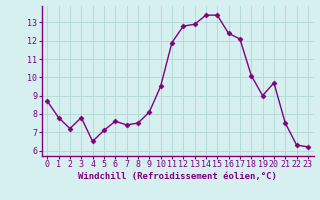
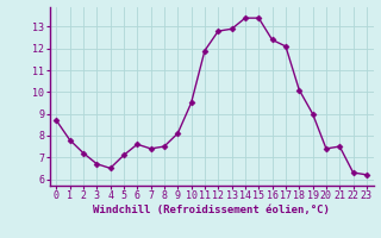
3: 7.8 -> 6.7
20: 9.7 -> 7.4
